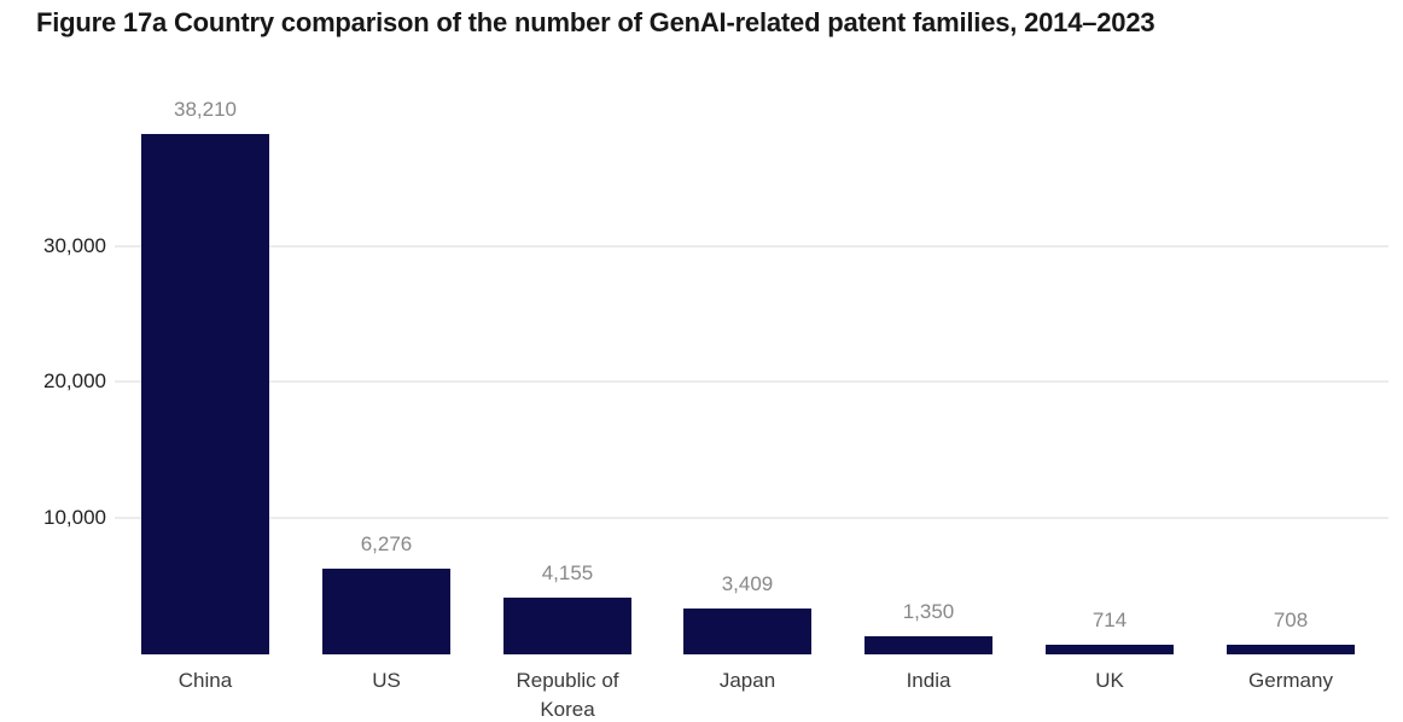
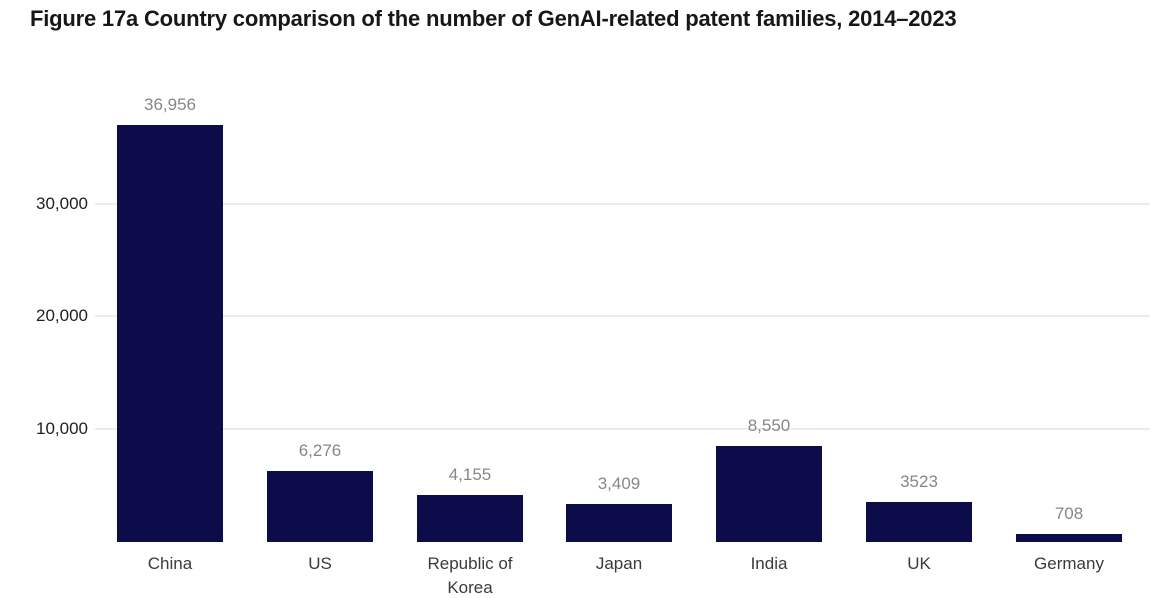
China: 38,210 -> 36,956
India: 1,350 -> 8,550
UK: 714 -> 3523
